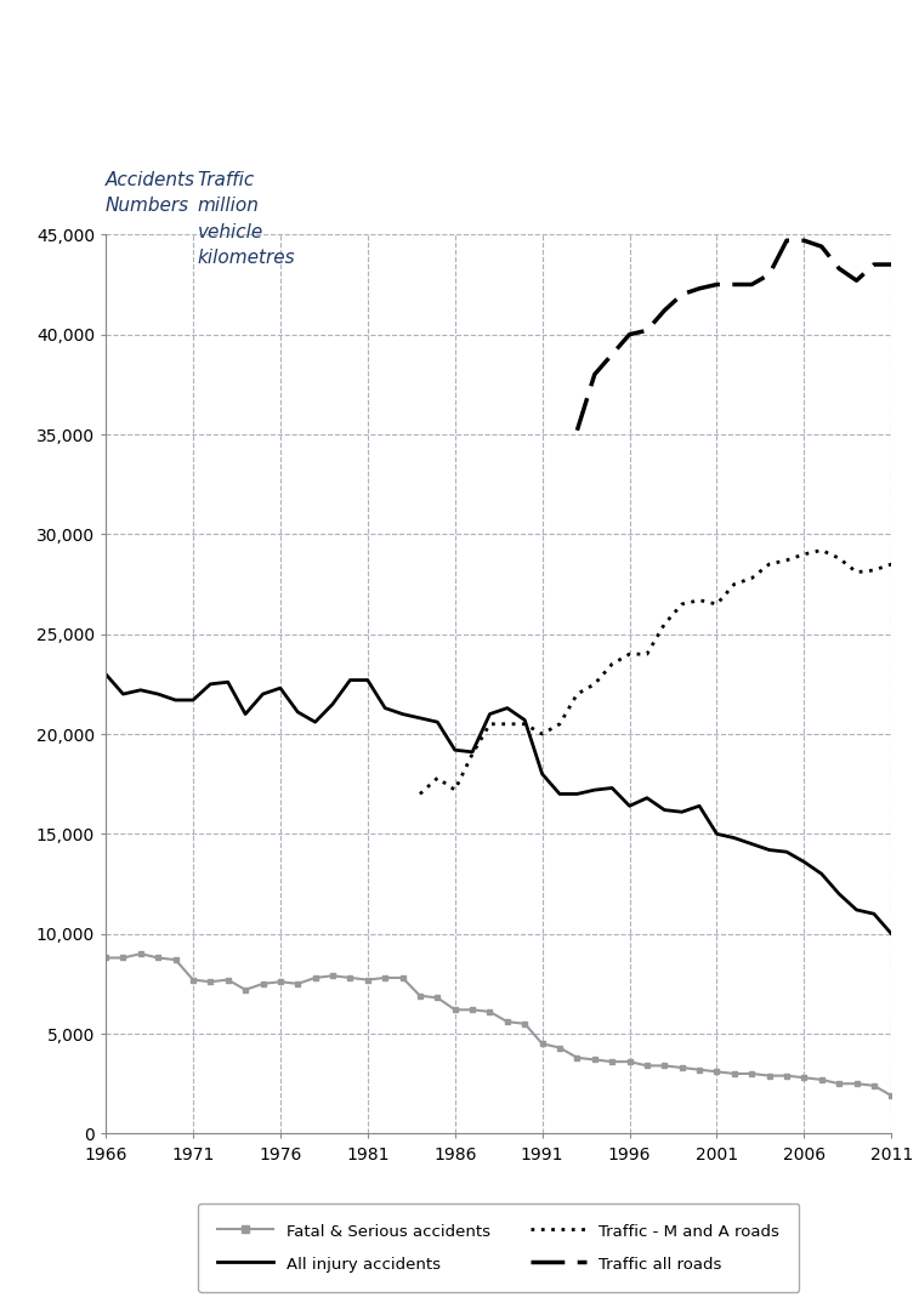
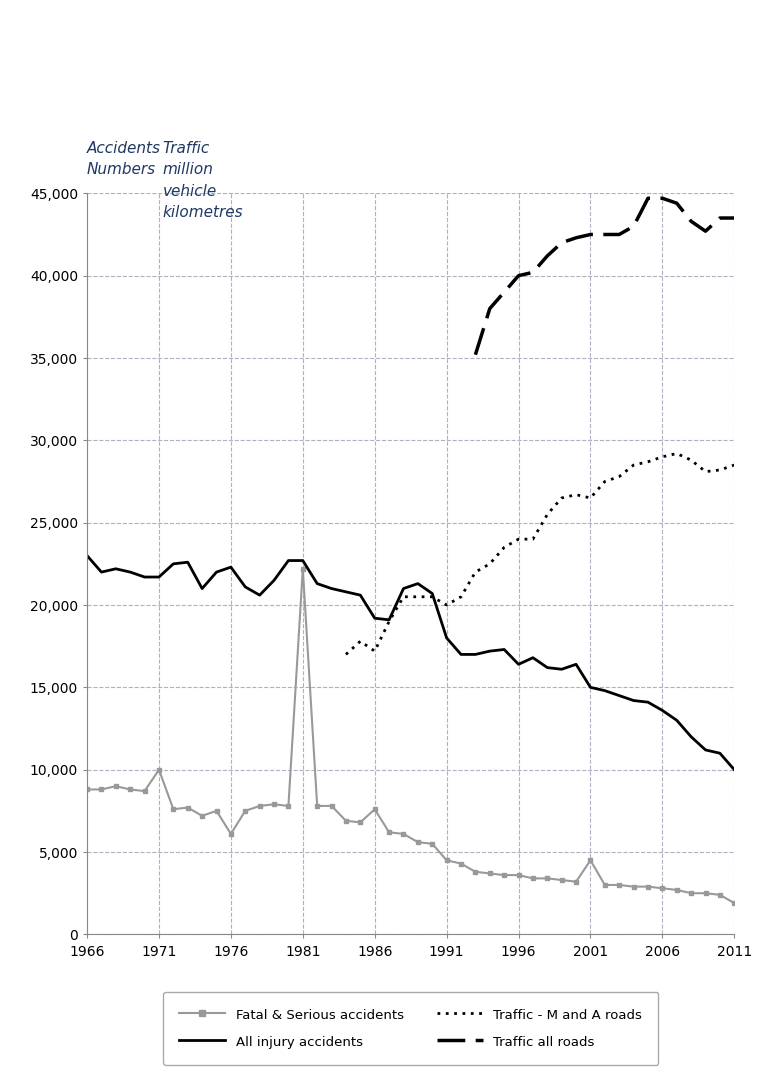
Fatal & Serious accidents/1971: 7,700 -> 10,000
Fatal & Serious accidents/1976: 7,600 -> 6,100
Fatal & Serious accidents/1981: 7,700 -> 22,200
Fatal & Serious accidents/1986: 6,200 -> 7,600
Fatal & Serious accidents/2001: 3,100 -> 4,500
